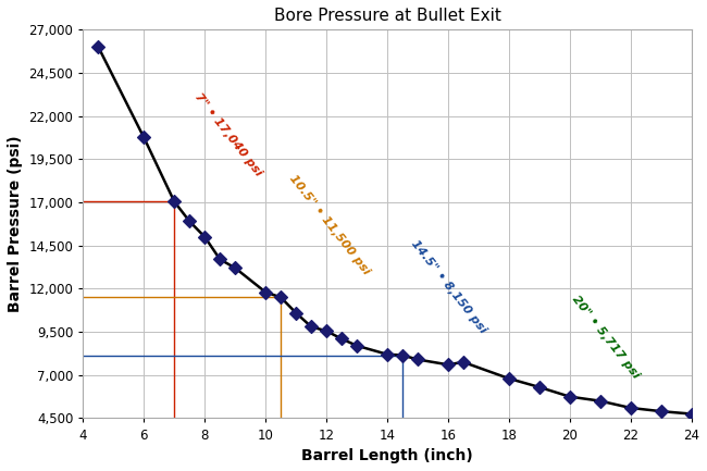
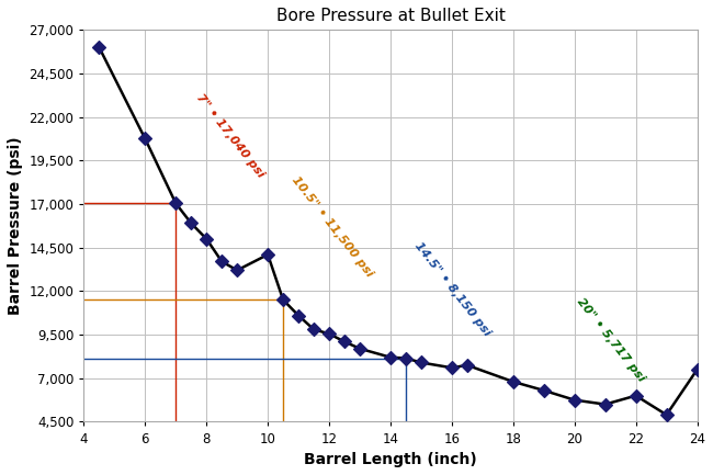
10: 11,800 -> 14,100
22: 5,100 -> 6,000
24: 4,800 -> 7,500
